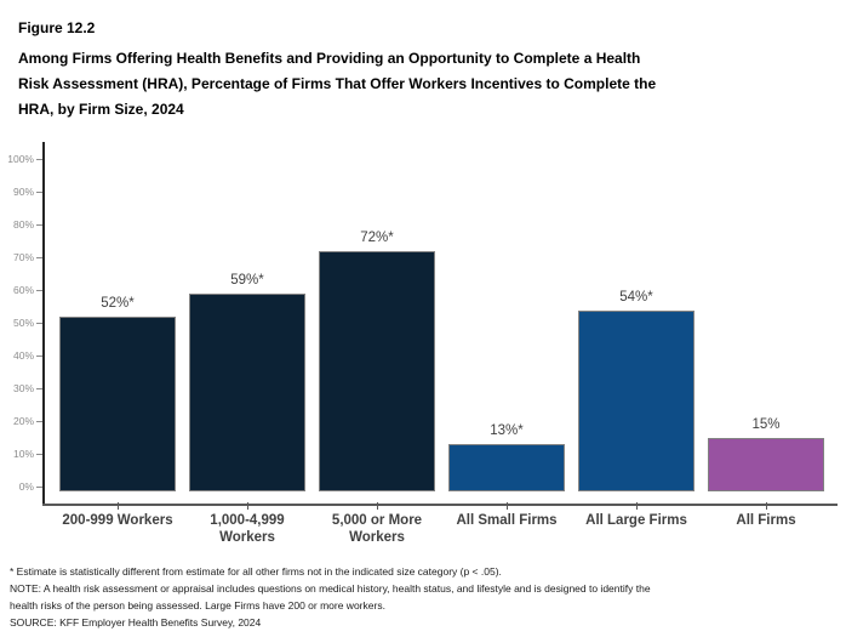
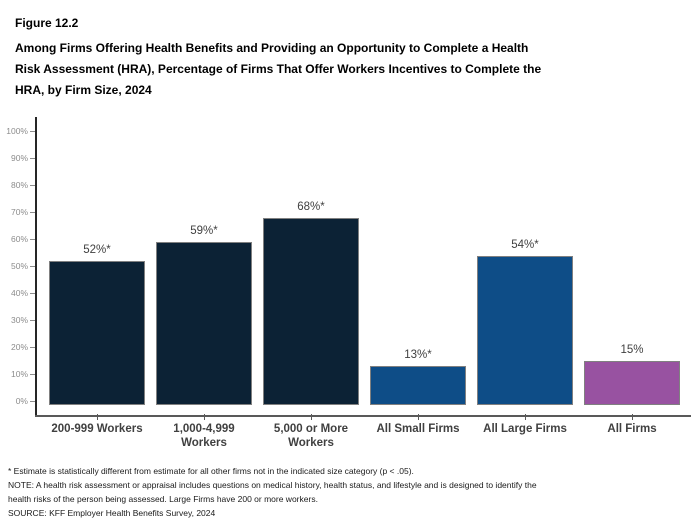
5,000 or More Workers: 72 -> 68
